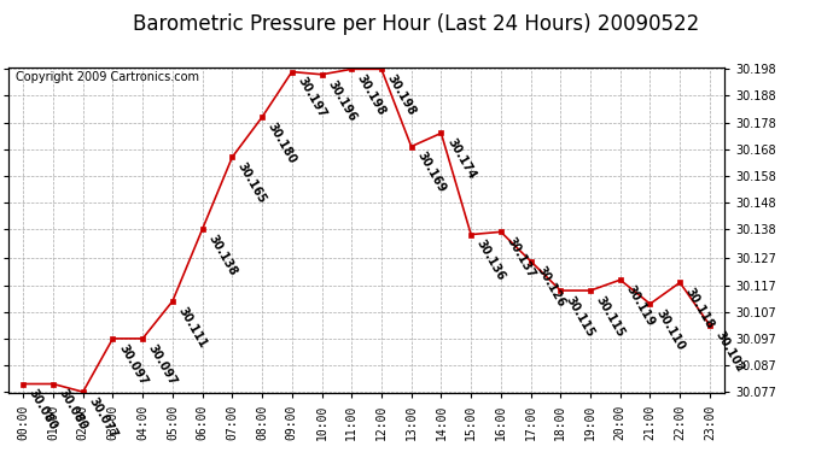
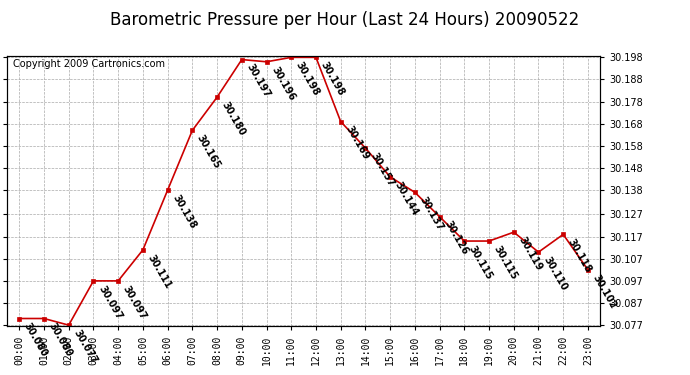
14:00: 30.174 -> 30.157
15:00: 30.136 -> 30.144
